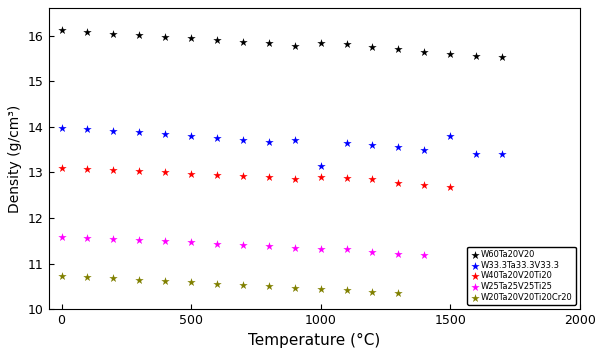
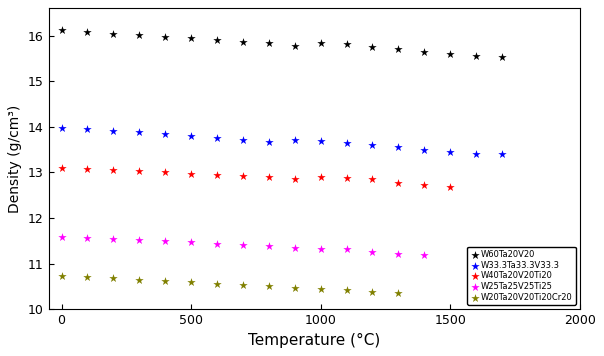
W33.3Ta33.3V33.3/1000: 13.15 -> 13.68
W33.3Ta33.3V33.3/1500: 13.80 -> 13.45
